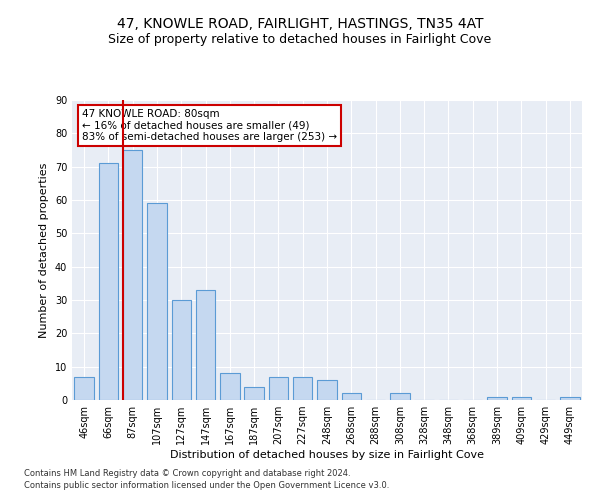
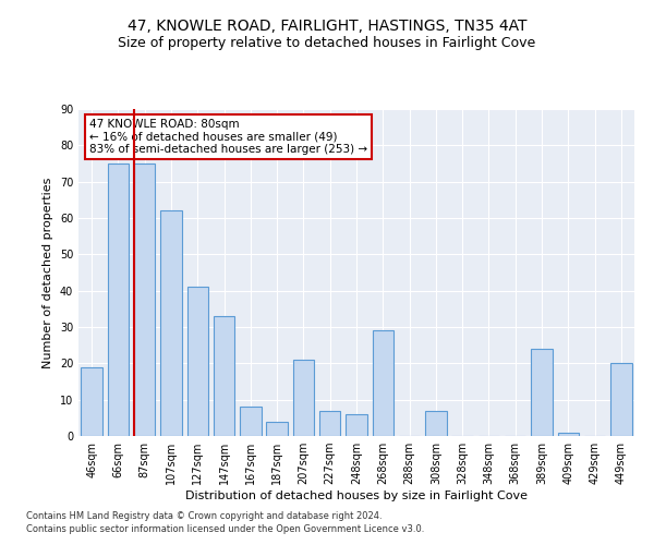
46sqm: 7 -> 19
66sqm: 71 -> 75
107sqm: 59 -> 62
127sqm: 30 -> 41
207sqm: 7 -> 21
268sqm: 2 -> 29
308sqm: 2 -> 7
389sqm: 1 -> 24
449sqm: 1 -> 20
